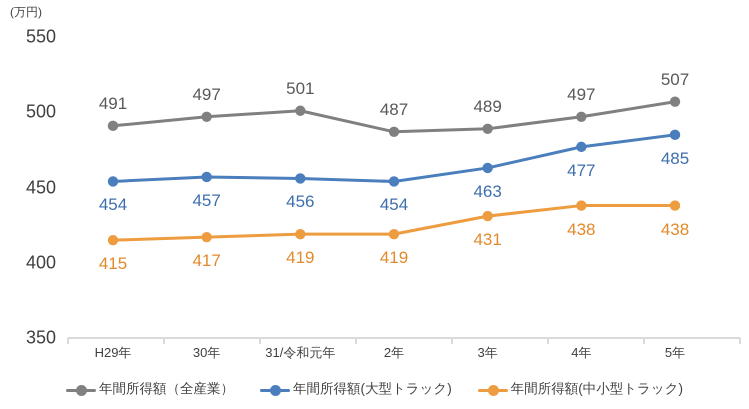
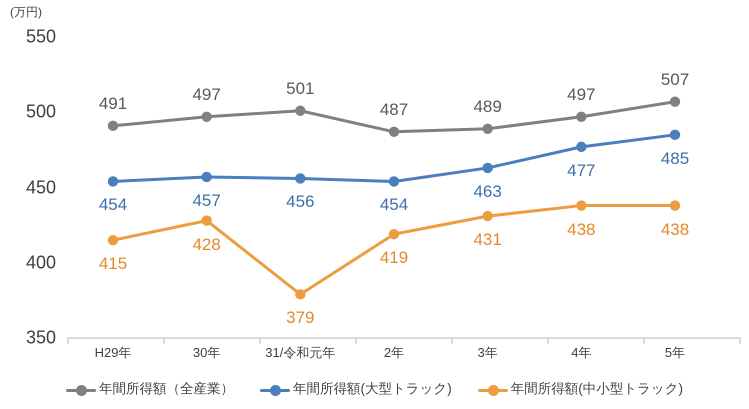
年間所得額(中小型トラック)/30年: 417 -> 428
年間所得額(中小型トラック)/31/令和元年: 419 -> 379
